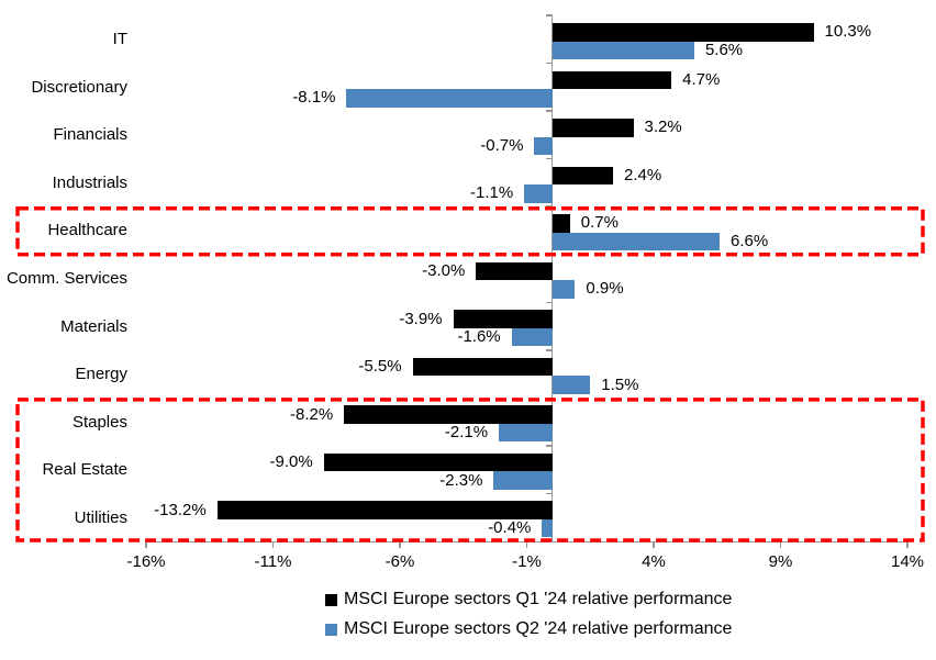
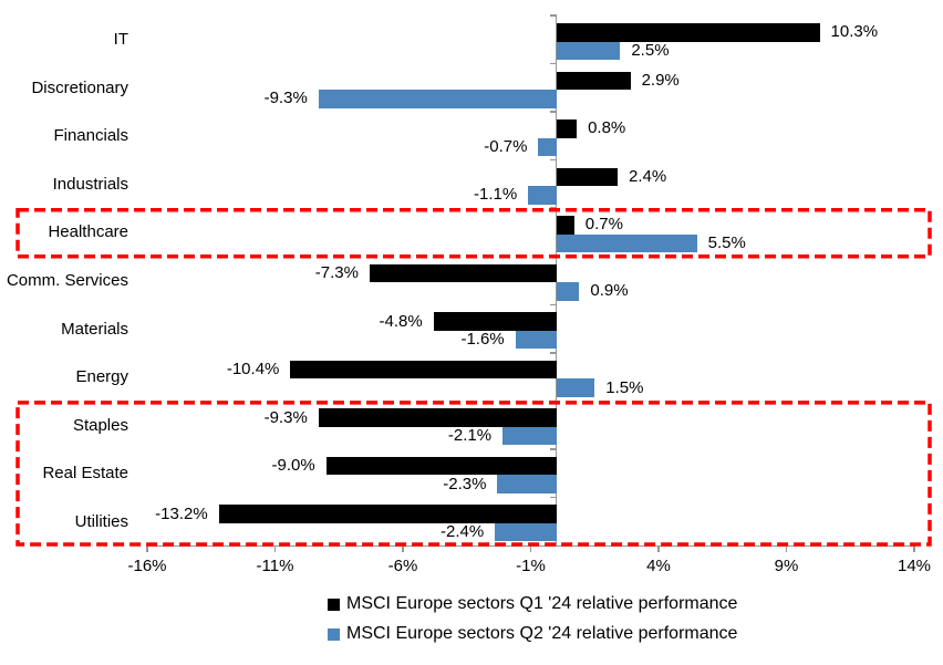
MSCI Europe sectors Q2 '24 relative performance/IT: 5.6% -> 2.5%
MSCI Europe sectors Q1 '24 relative performance/Discretionary: 4.7% -> 2.9%
MSCI Europe sectors Q2 '24 relative performance/Discretionary: -8.1% -> -9.3%
MSCI Europe sectors Q1 '24 relative performance/Financials: 3.2% -> 0.8%
MSCI Europe sectors Q2 '24 relative performance/Healthcare: 6.6% -> 5.5%
MSCI Europe sectors Q1 '24 relative performance/Comm. Services: -3.0% -> -7.3%
MSCI Europe sectors Q1 '24 relative performance/Materials: -3.9% -> -4.8%
MSCI Europe sectors Q1 '24 relative performance/Energy: -5.5% -> -10.4%
MSCI Europe sectors Q1 '24 relative performance/Staples: -8.2% -> -9.3%
MSCI Europe sectors Q2 '24 relative performance/Utilities: -0.4% -> -2.4%
